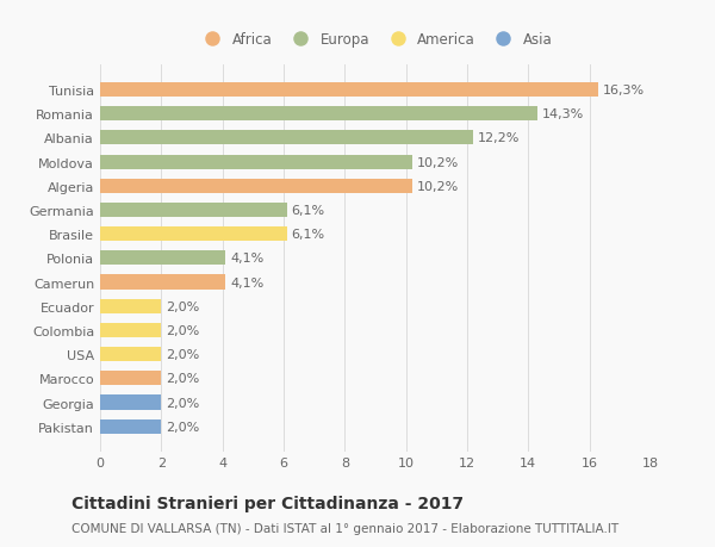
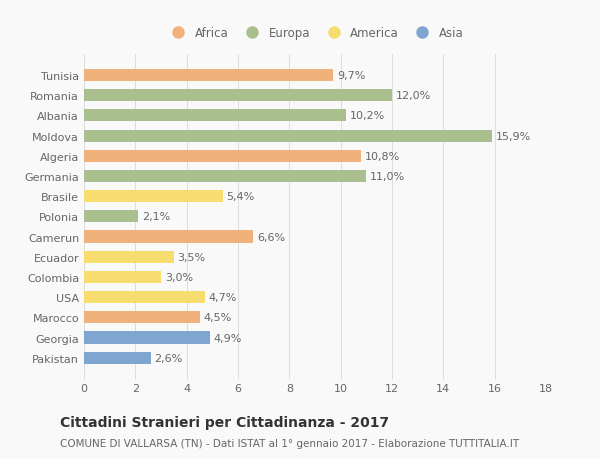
Tunisia: 16,3% -> 9,7%
Romania: 14,3% -> 12,0%
Albania: 12,2% -> 10,2%
Moldova: 10,2% -> 15,9%
Algeria: 10,2% -> 10,8%
Germania: 6,1% -> 11,0%
Brasile: 6,1% -> 5,4%
Polonia: 4,1% -> 2,1%
Camerun: 4,1% -> 6,6%
Ecuador: 2,0% -> 3,5%
Colombia: 2,0% -> 3,0%
USA: 2,0% -> 4,7%
Marocco: 2,0% -> 4,5%
Georgia: 2,0% -> 4,9%
Pakistan: 2,0% -> 2,6%
